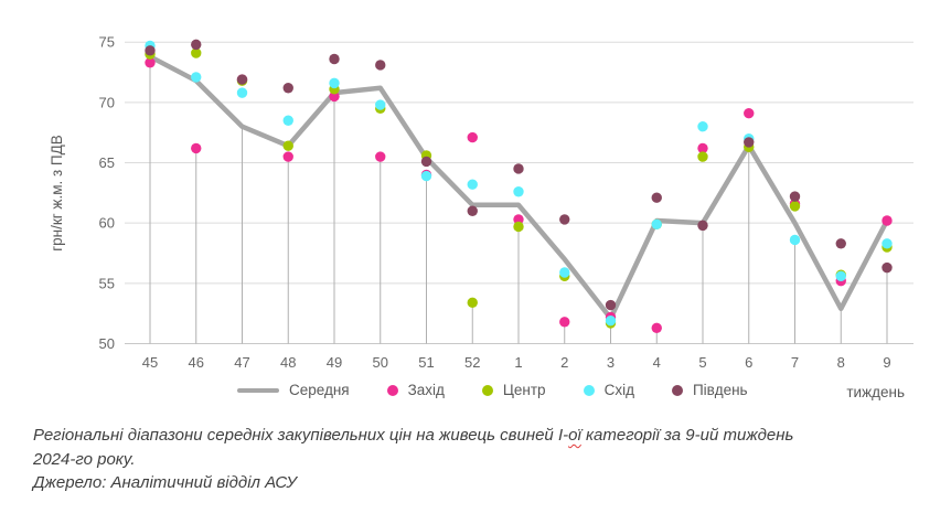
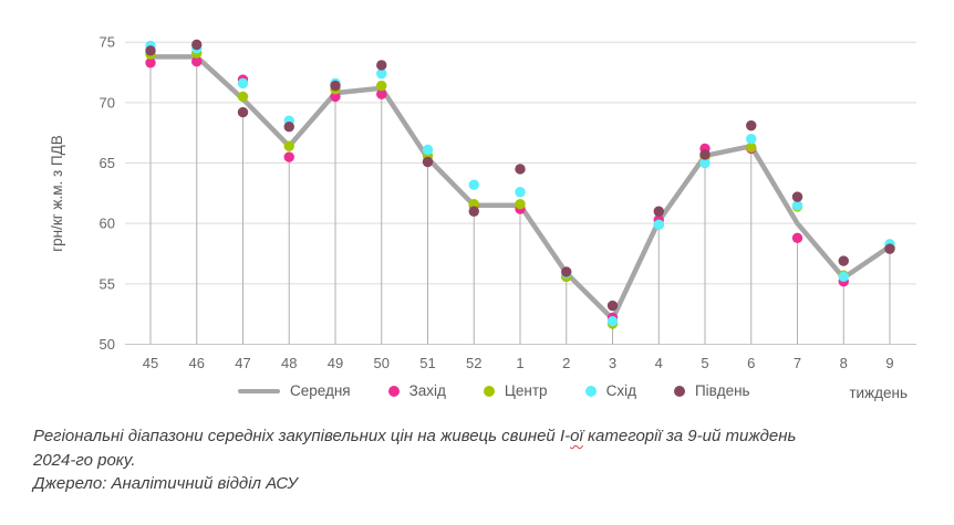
Середня/46: 71.8 -> 73.8
Захід/46: 66.2 -> 73.4
Схід/46: 72.1 -> 74.5
Середня/47: 68.0 -> 70.3
Центр/47: 71.8 -> 70.5
Схід/47: 70.8 -> 71.6
Південь/47: 71.9 -> 69.2
Південь/48: 71.2 -> 68.0
Південь/49: 73.6 -> 71.4
Захід/50: 65.5 -> 70.7
Центр/50: 69.5 -> 71.4
Схід/50: 69.8 -> 72.4
Захід/51: 64.0 -> 65.1
Схід/51: 63.9 -> 66.1
Захід/52: 67.1 -> 61.5
Центр/52: 53.4 -> 61.6
Захід/1: 60.3 -> 61.2
Центр/1: 59.7 -> 61.6
Середня/2: 57.0 -> 55.9
Захід/2: 51.8 -> 55.6
Південь/2: 60.3 -> 56.0
Захід/4: 51.3 -> 60.3
Південь/4: 62.1 -> 61.0
Середня/5: 60.0 -> 65.6
Схід/5: 68.0 -> 65.0
Південь/5: 59.8 -> 65.7
Захід/6: 69.1 -> 66.2
Південь/6: 66.7 -> 68.1
Захід/7: 61.6 -> 58.8
Схід/7: 58.6 -> 61.5
Середня/8: 52.9 -> 55.5
Південь/8: 58.3 -> 56.9
Середня/9: 60.2 -> 58.1
Захід/9: 60.2 -> 58.0
Південь/9: 56.3 -> 57.9
